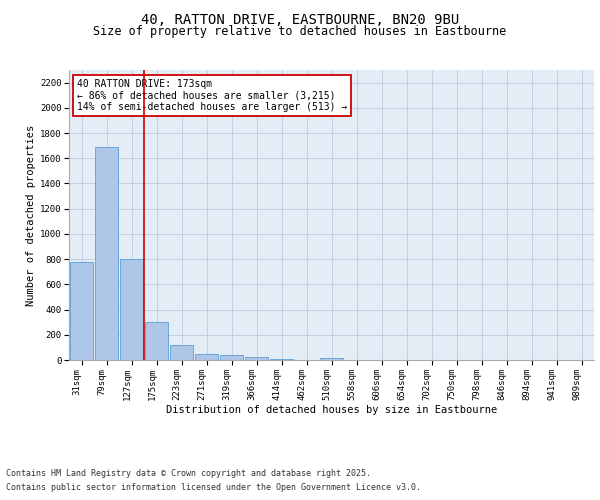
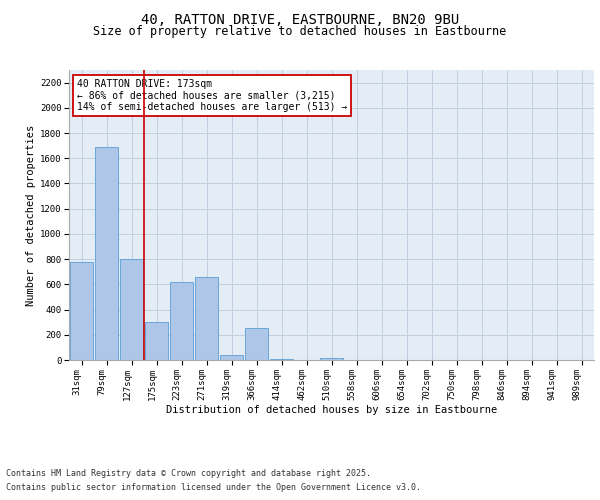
223sqm: 120 -> 620
271sqm: 50 -> 660
366sqm: 20 -> 250
